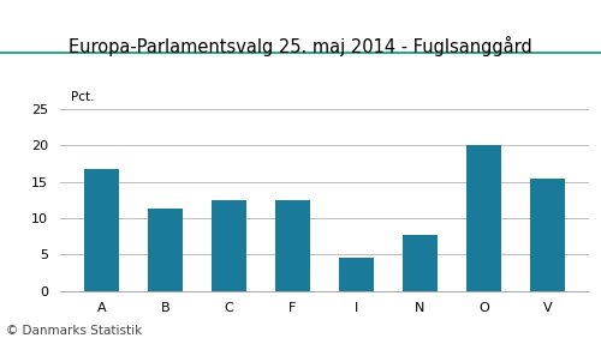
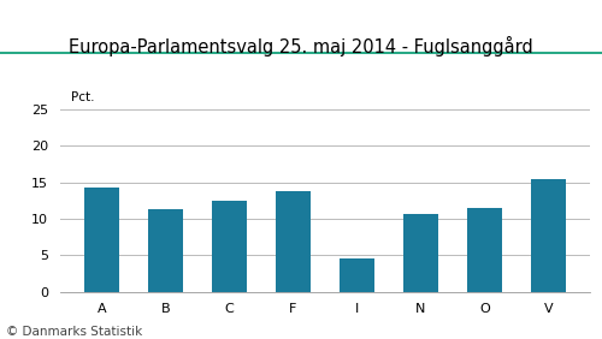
A: 16.8 -> 14.2
F: 12.4 -> 13.8
N: 7.6 -> 10.6
O: 20.0 -> 11.4
